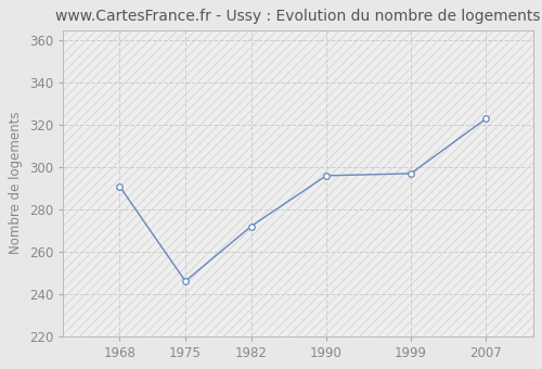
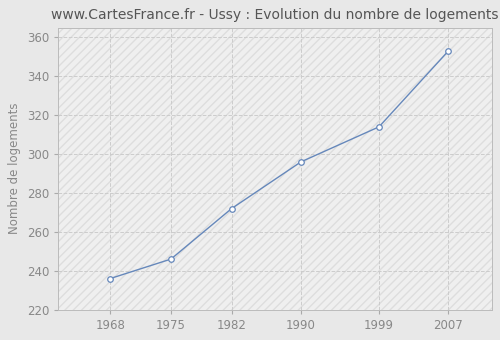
1968: 291 -> 236
1999: 297 -> 314
2007: 323 -> 353
